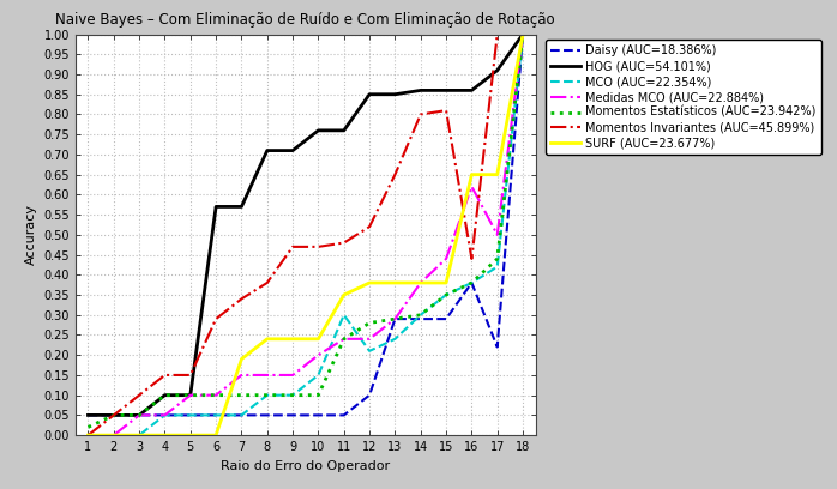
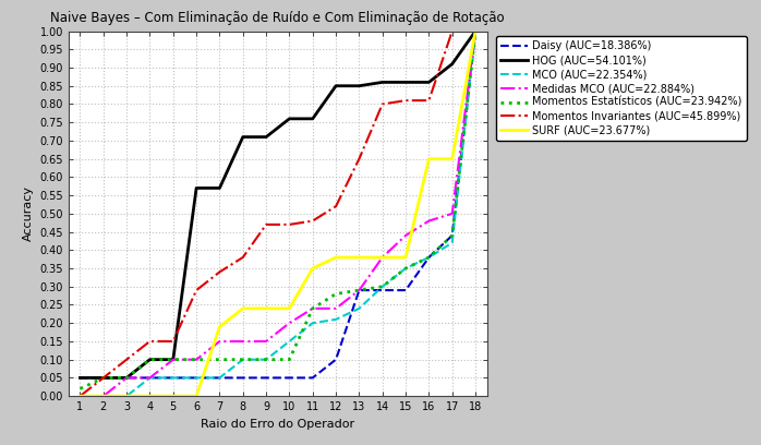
MCO (AUC=22.354%)/11: 0.30 -> 0.20
Medidas MCO (AUC=22.884%)/16: 0.62 -> 0.48
Momentos Invariantes (AUC=45.899%)/16: 0.44 -> 0.81
Daisy (AUC=18.386%)/17: 0.22 -> 0.44
